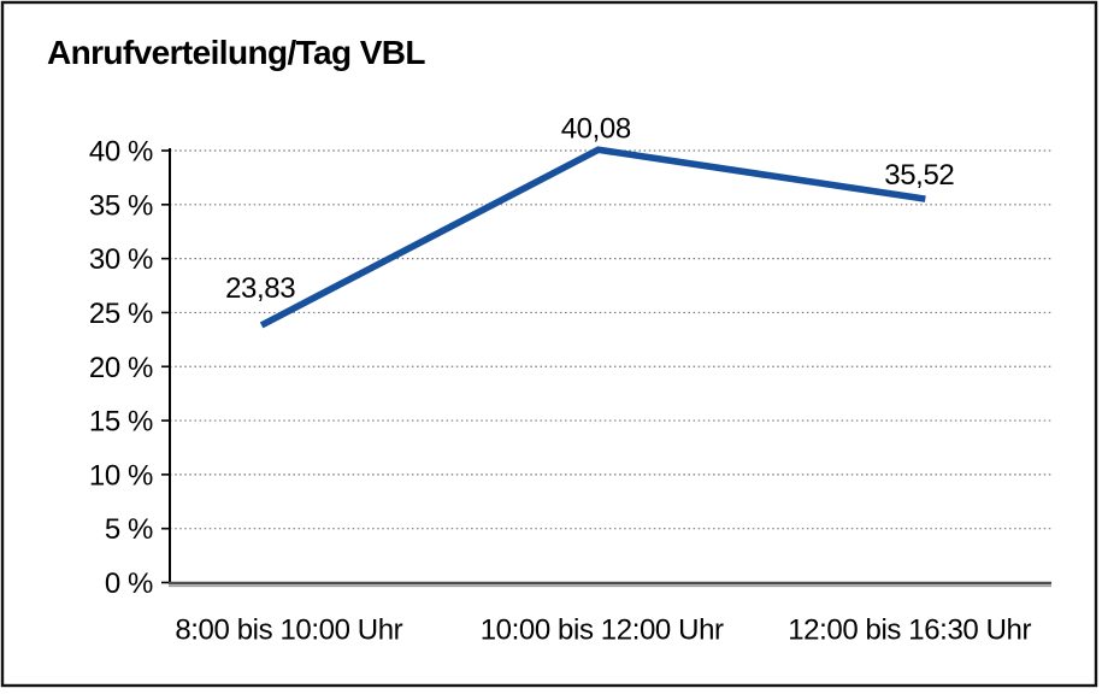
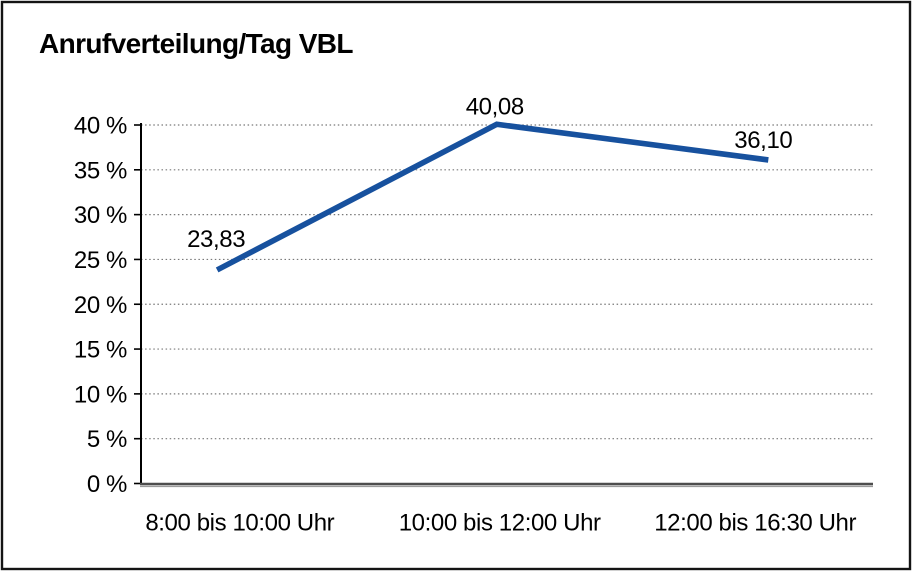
12:00 bis 16:30 Uhr: 35,52 -> 36,10
